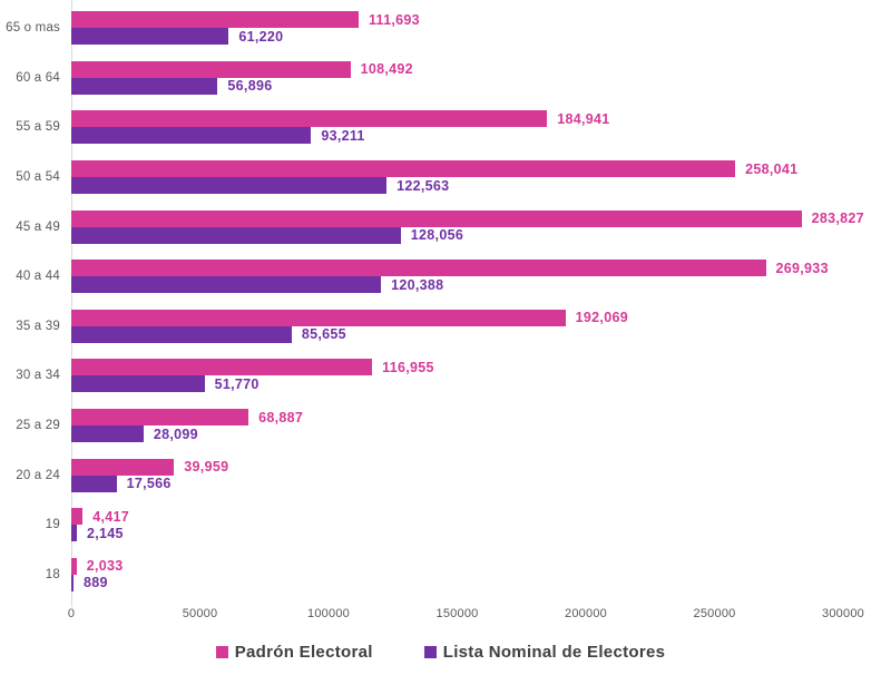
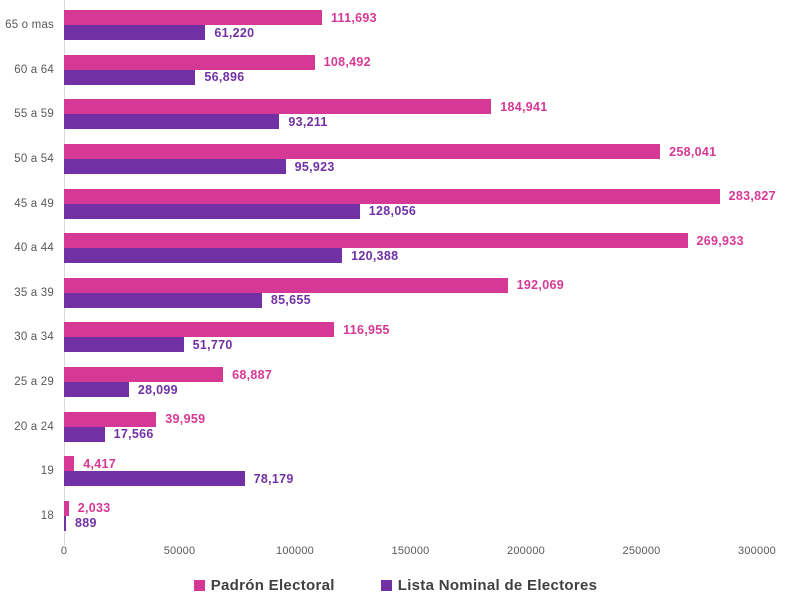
Lista Nominal de Electores/50 a 54: 122,563 -> 95,923
Lista Nominal de Electores/19: 2,145 -> 78,179
